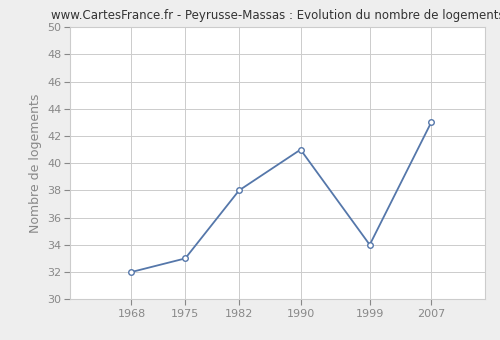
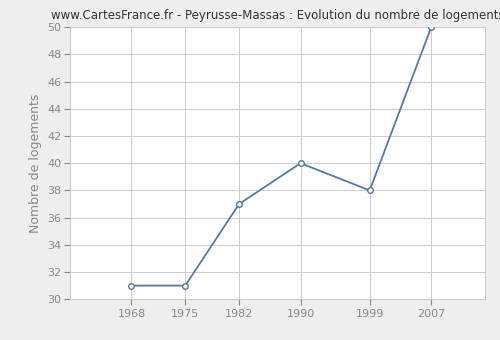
1968: 32 -> 31
1975: 33 -> 31
1982: 38 -> 37
1990: 41 -> 40
1999: 34 -> 38
2007: 43 -> 50
